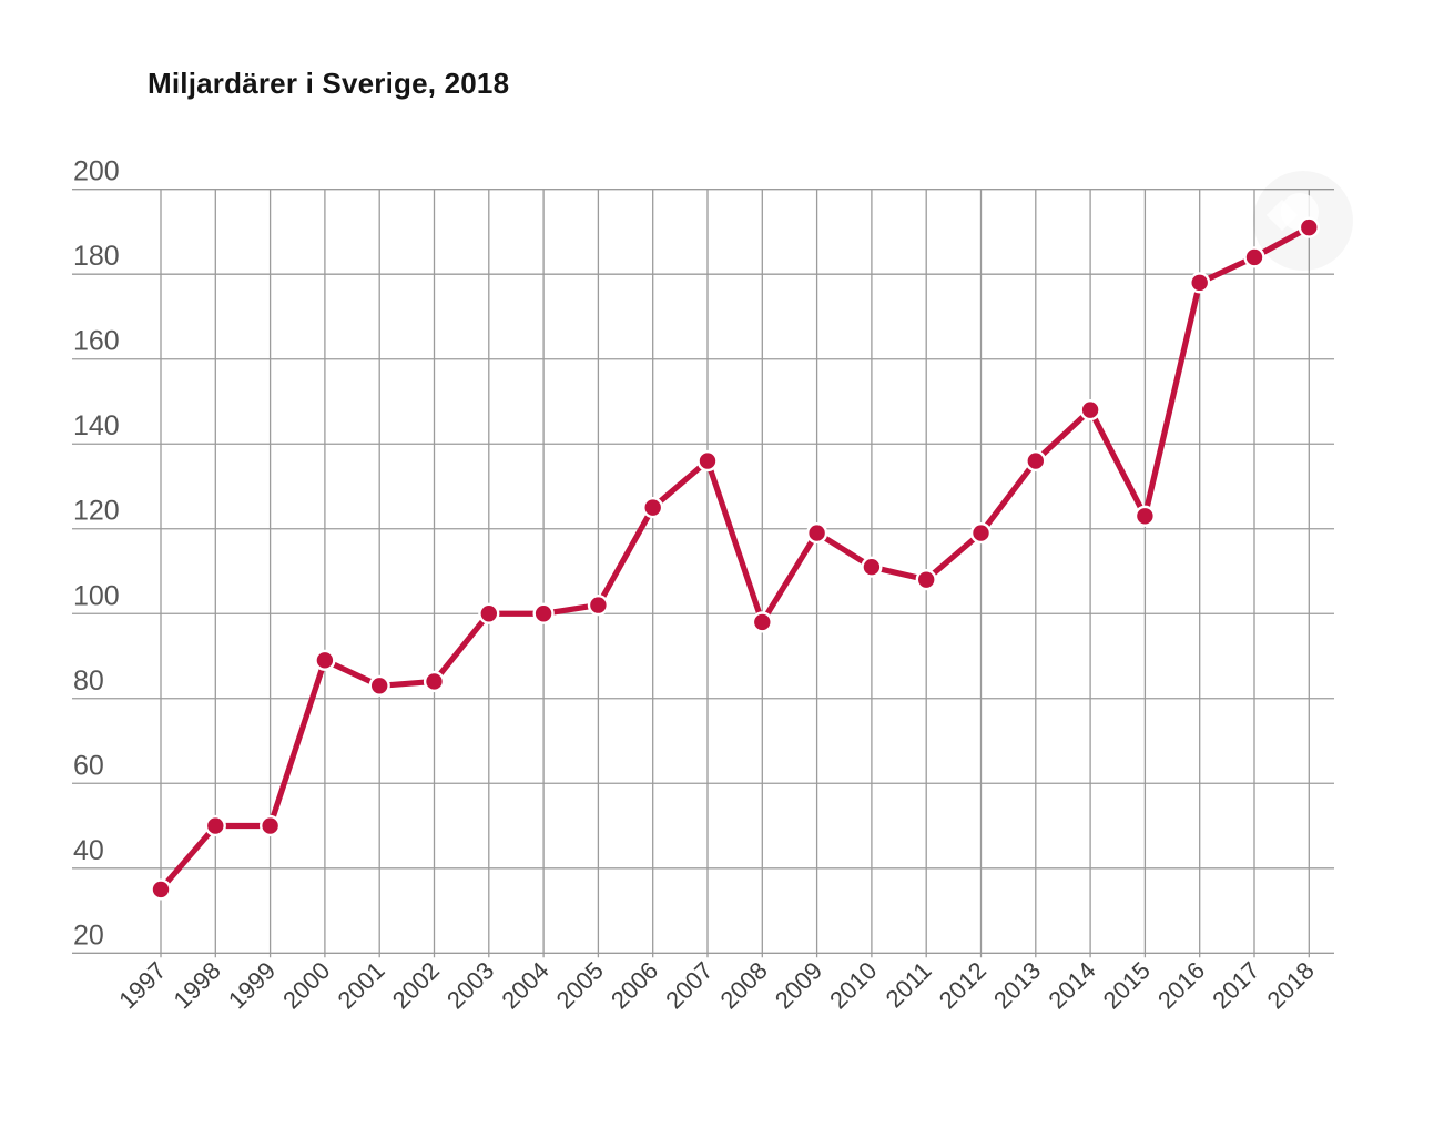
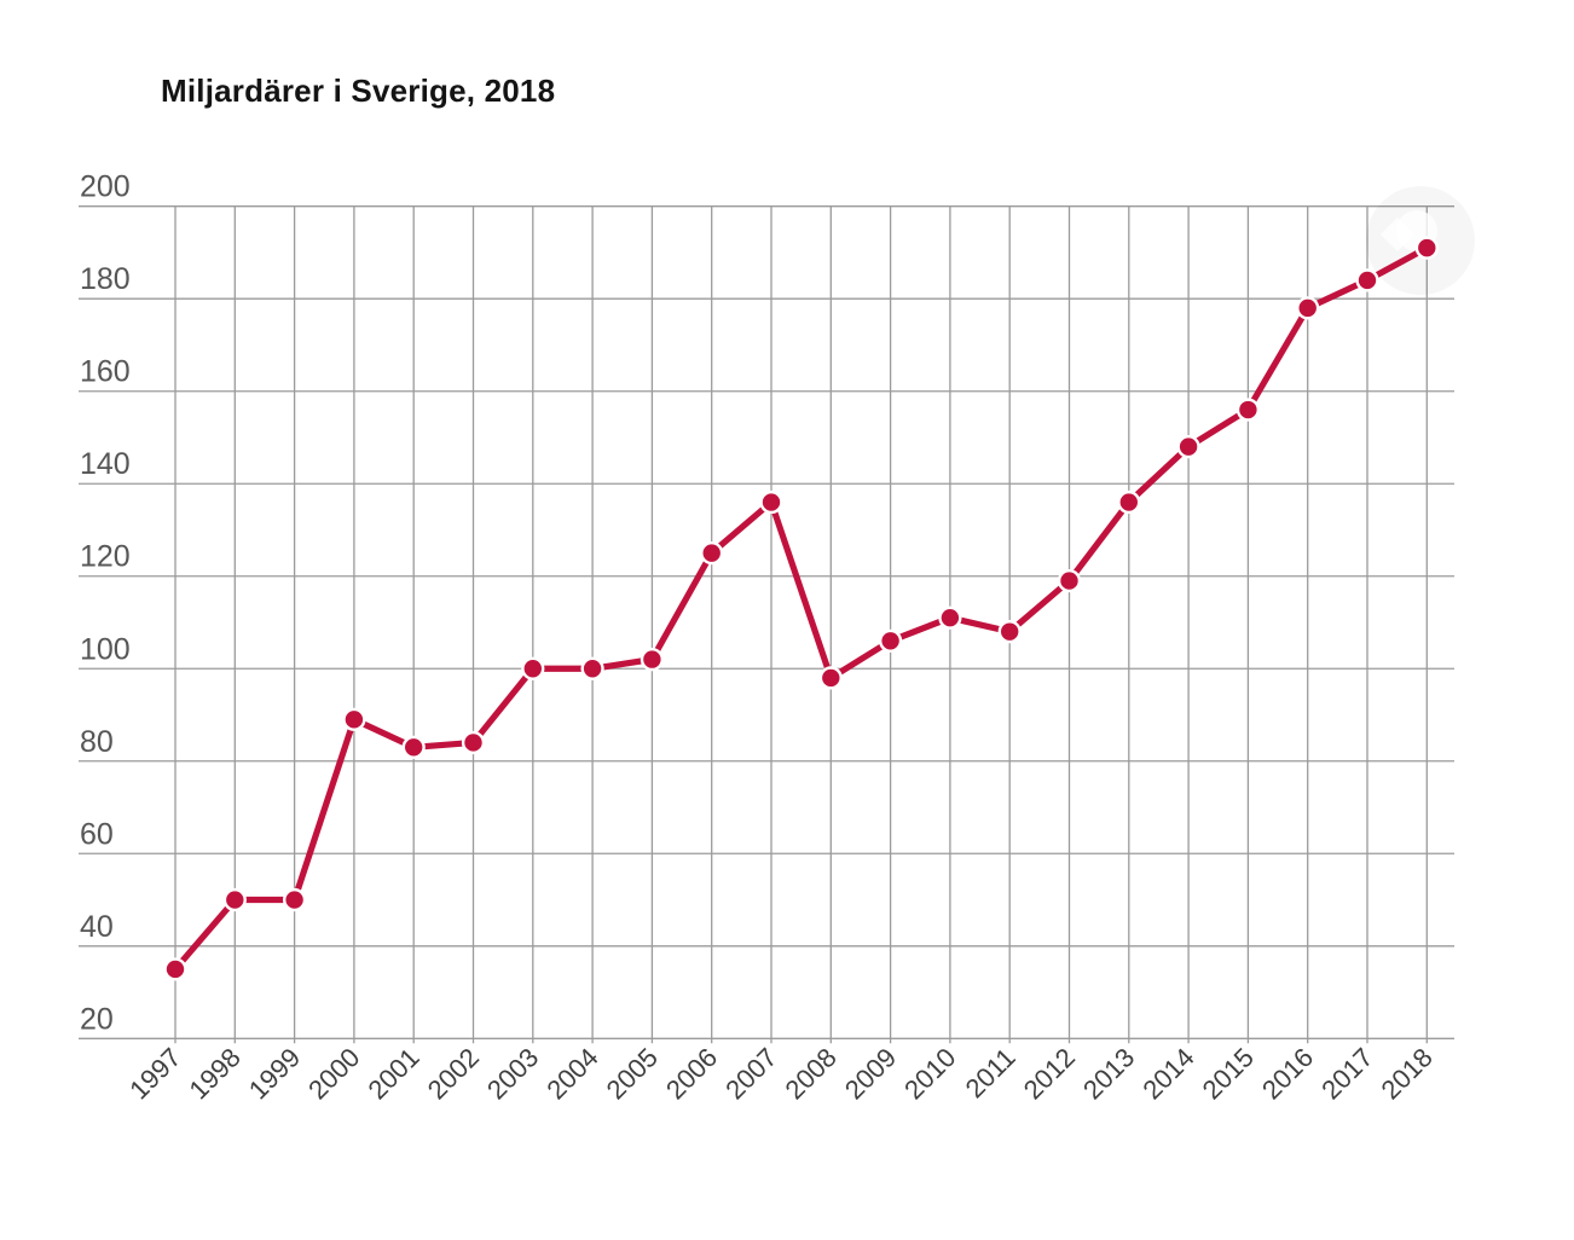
2009: 119 -> 106
2015: 123 -> 156
